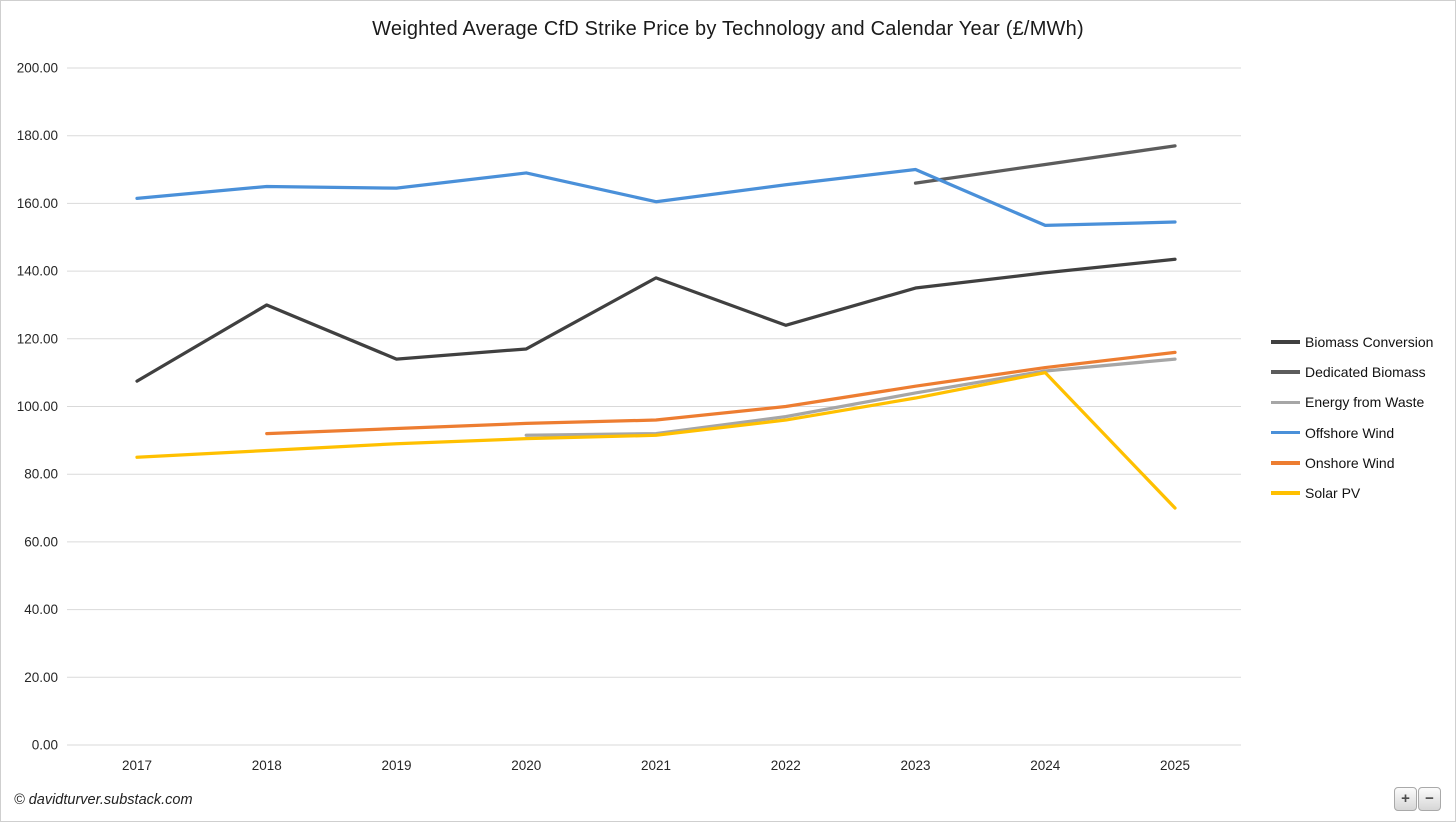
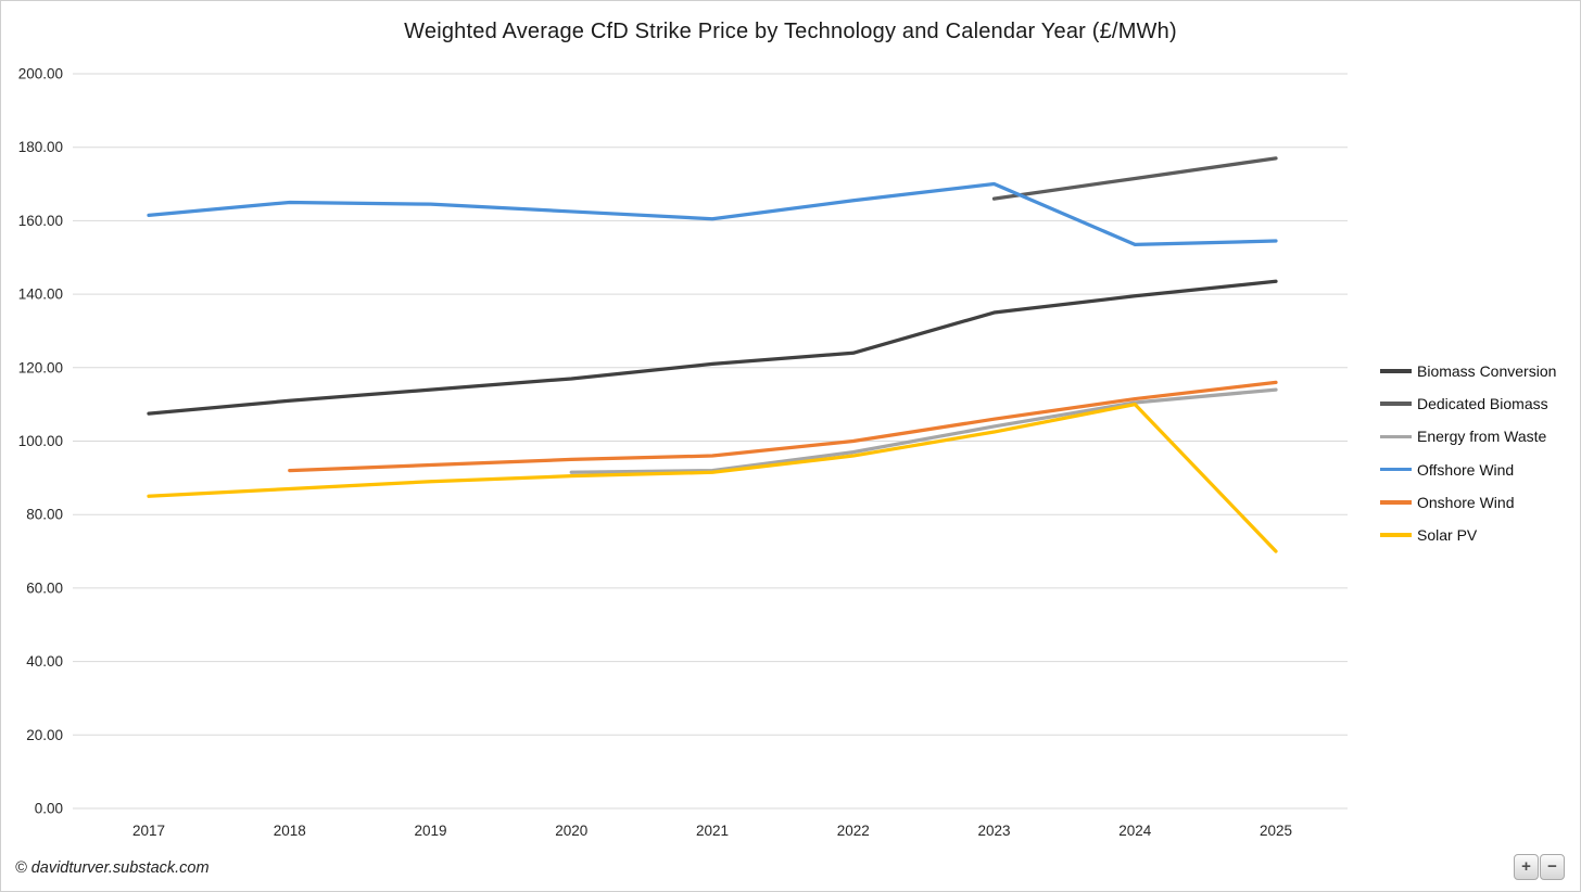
Biomass Conversion/2018: 130 -> 111
Offshore Wind/2020: 169 -> 162
Biomass Conversion/2021: 138 -> 121
